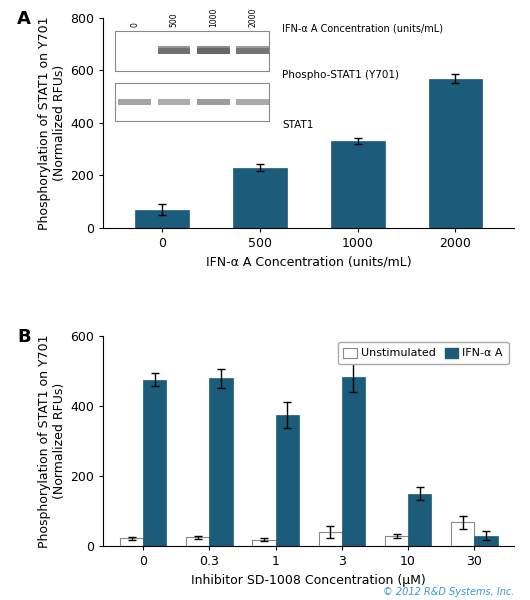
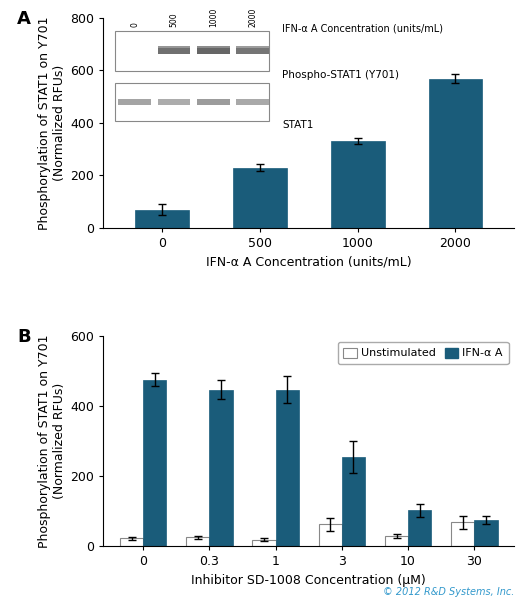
IFN-α A/0.3: 480 -> 448
IFN-α A/1: 375 -> 448
Unstimulated/3: 40 -> 62
IFN-α A/3: 485 -> 255
IFN-α A/10: 150 -> 102
IFN-α A/30: 30 -> 75
